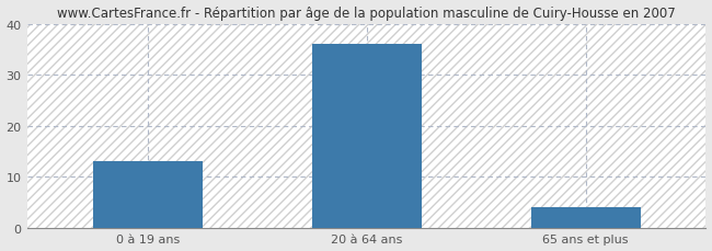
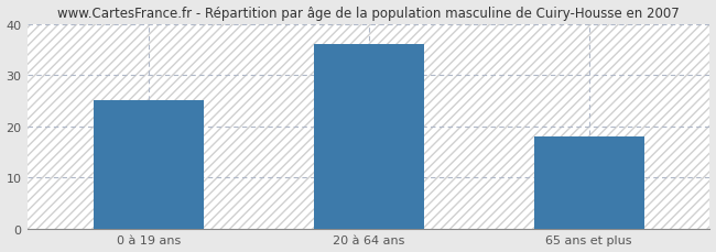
0 à 19 ans: 13 -> 25
65 ans et plus: 4 -> 18
